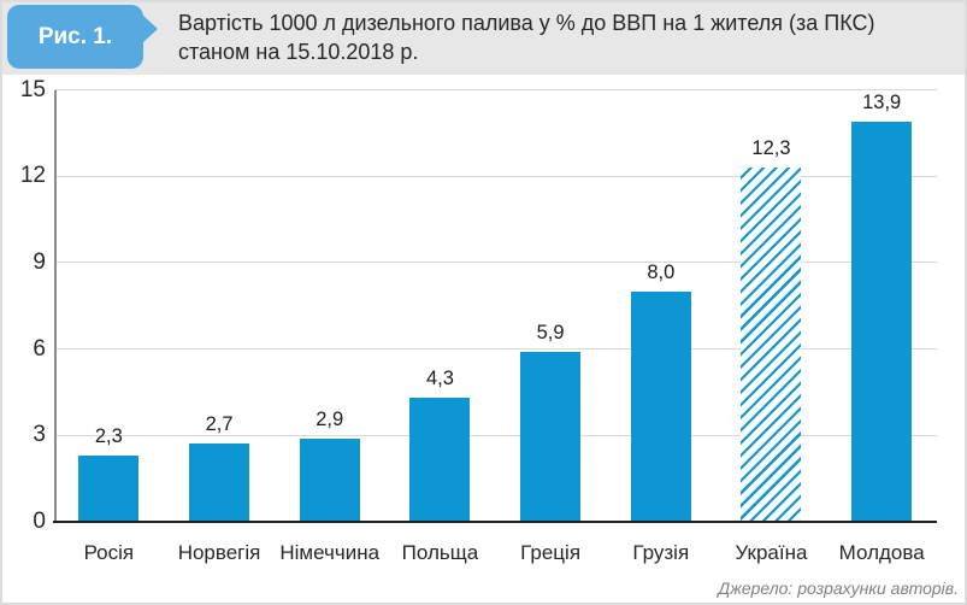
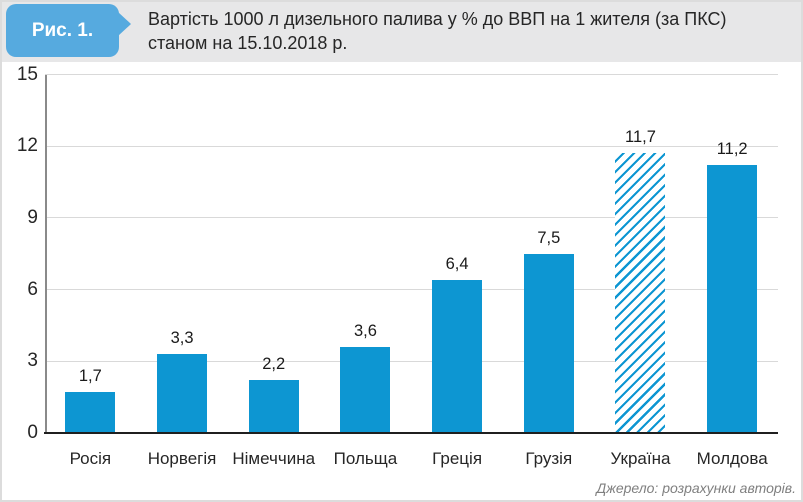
Росія: 2,3 -> 1,7
Норвегія: 2,7 -> 3,3
Німеччина: 2,9 -> 2,2
Польща: 4,3 -> 3,6
Греція: 5,9 -> 6,4
Грузія: 8,0 -> 7,5
Україна: 12,3 -> 11,7
Молдова: 13,9 -> 11,2
